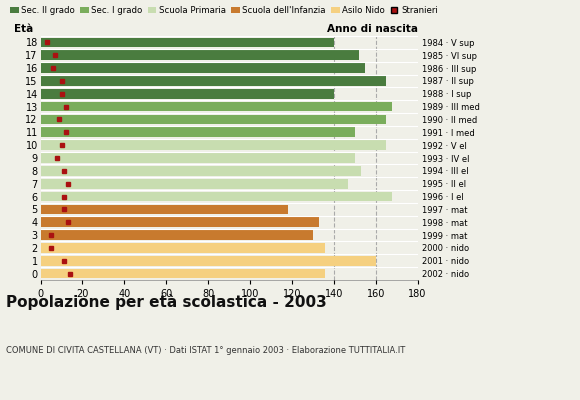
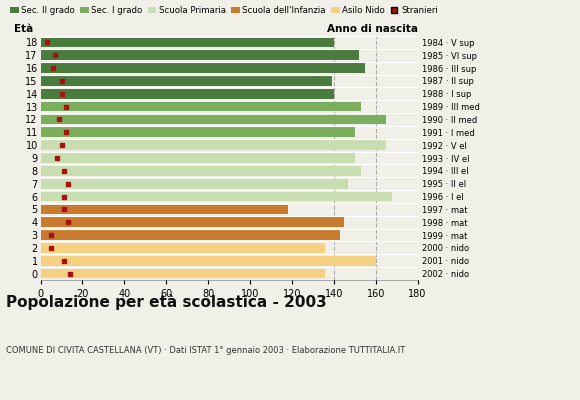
15: 165 -> 139
13: 168 -> 153
4: 133 -> 145
3: 130 -> 143
